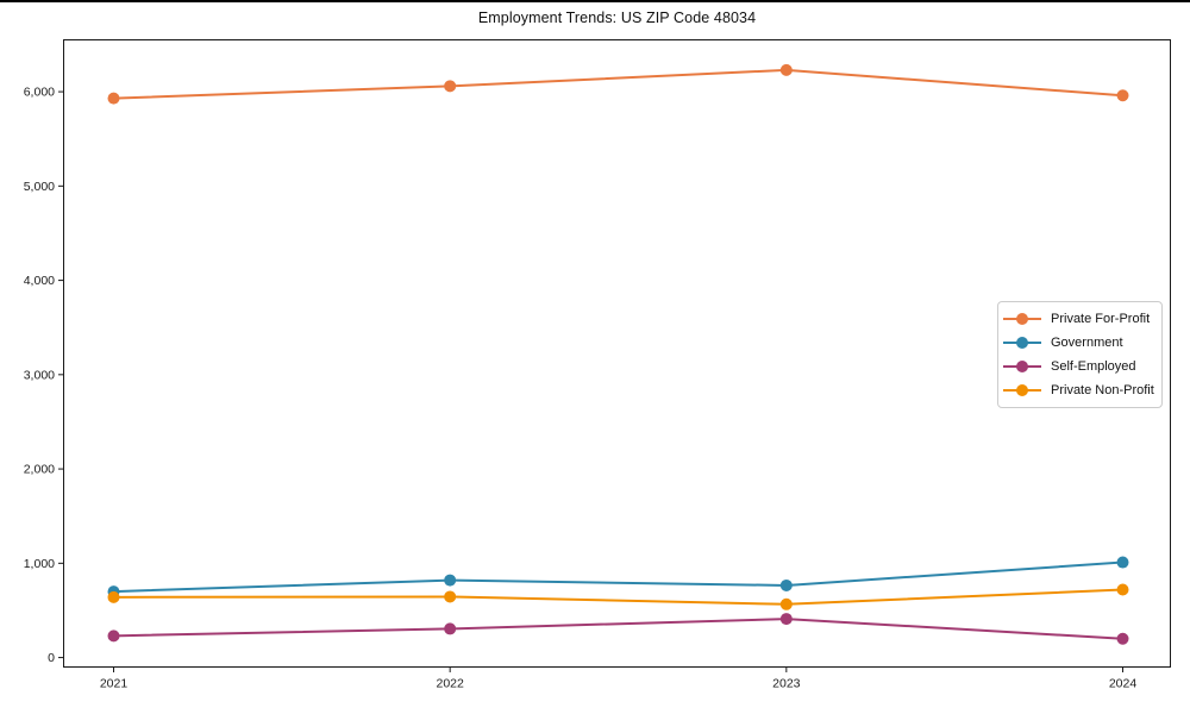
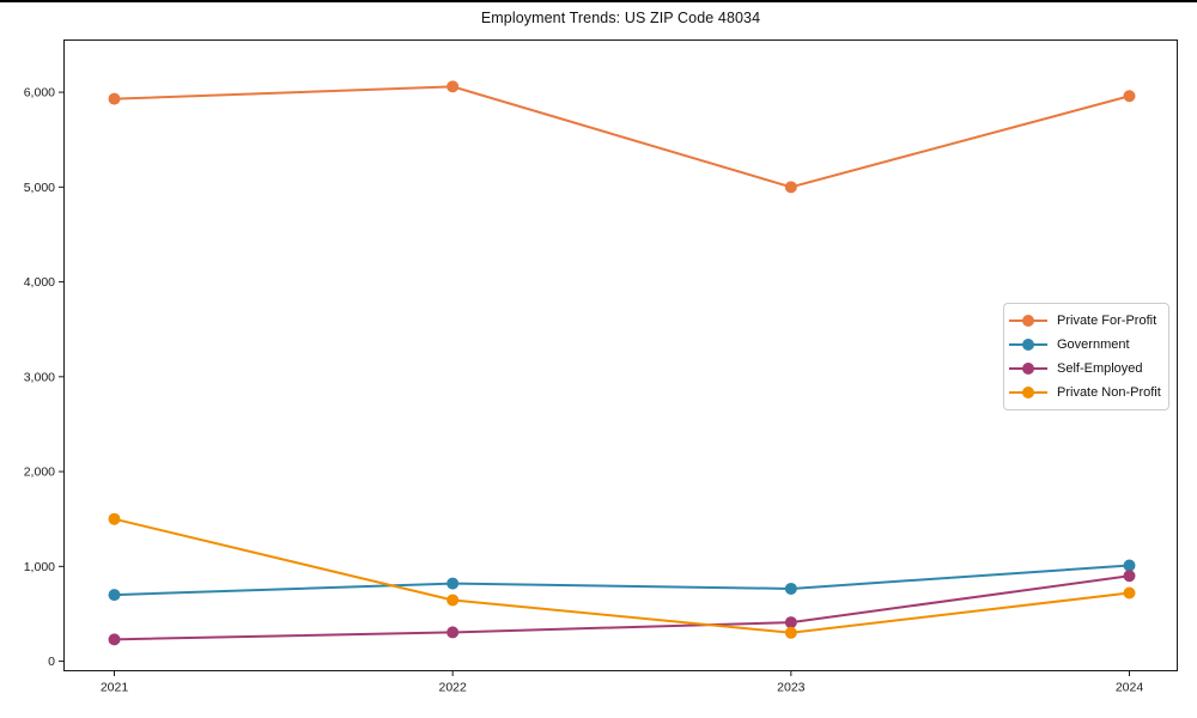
Private Non-Profit/2021: 600 -> 1500
Private For-Profit/2023: 6200 -> 5000
Private Non-Profit/2023: 600 -> 300
Self-Employed/2024: 200 -> 900
